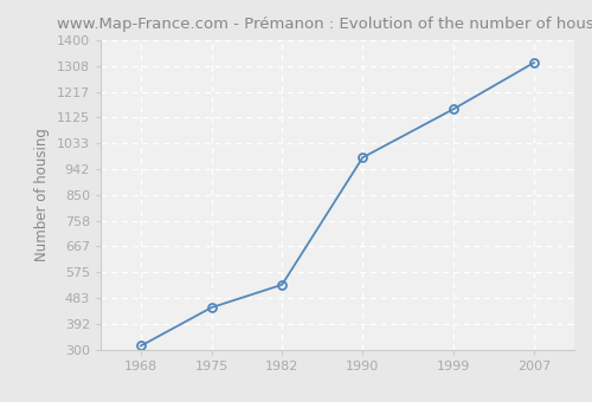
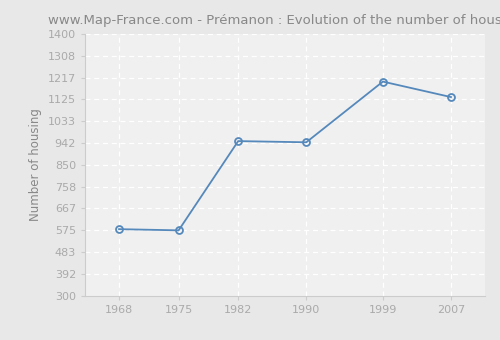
1968: 314 -> 580
1975: 450 -> 575
1982: 531 -> 950
1990: 983 -> 945
1999: 1155 -> 1200
2007: 1320 -> 1135
